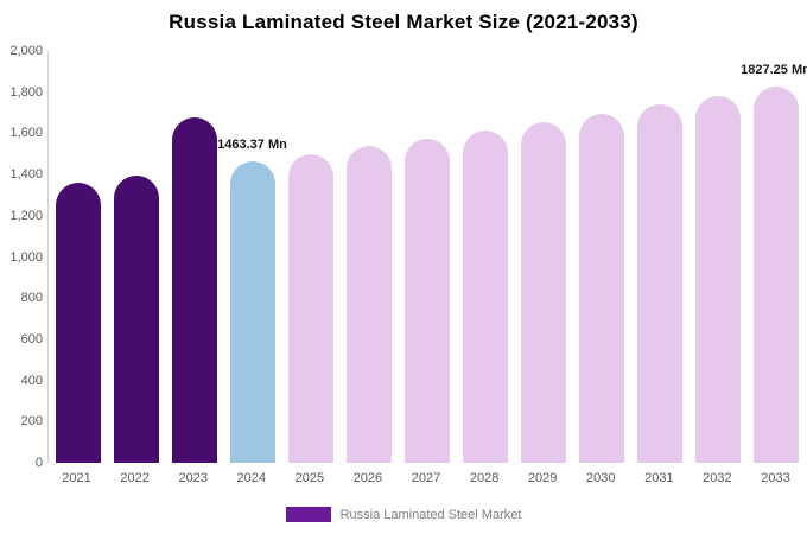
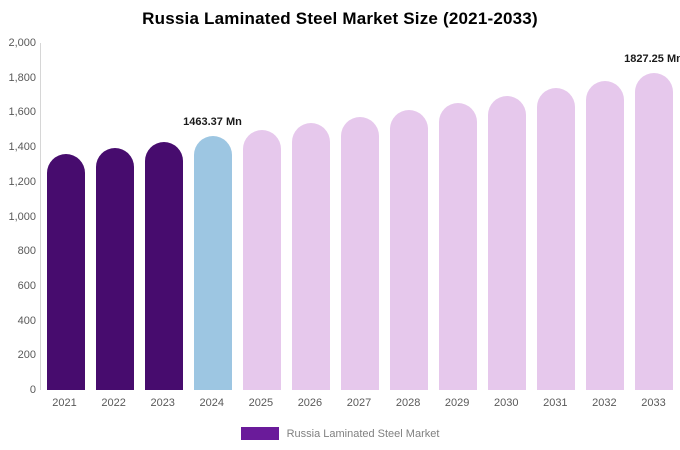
2023: 1680 -> 1430
